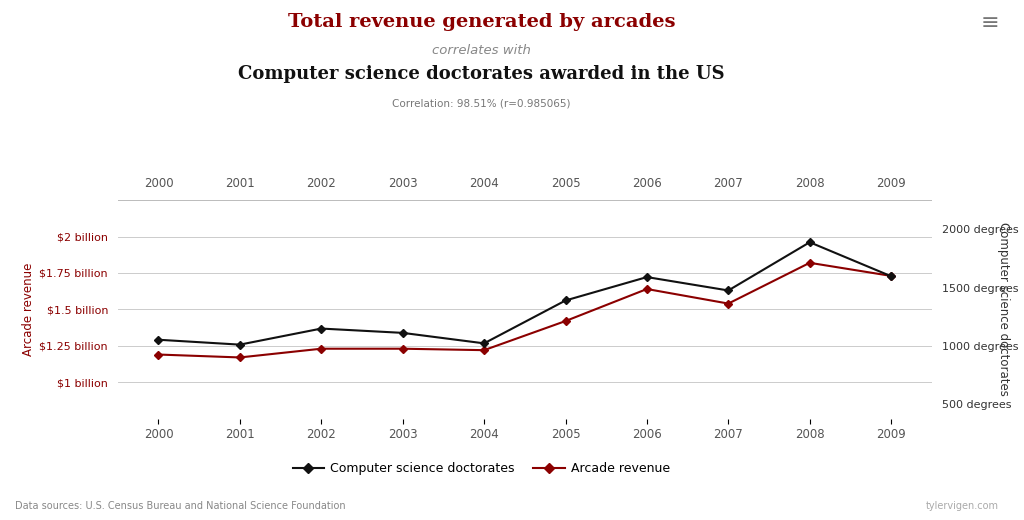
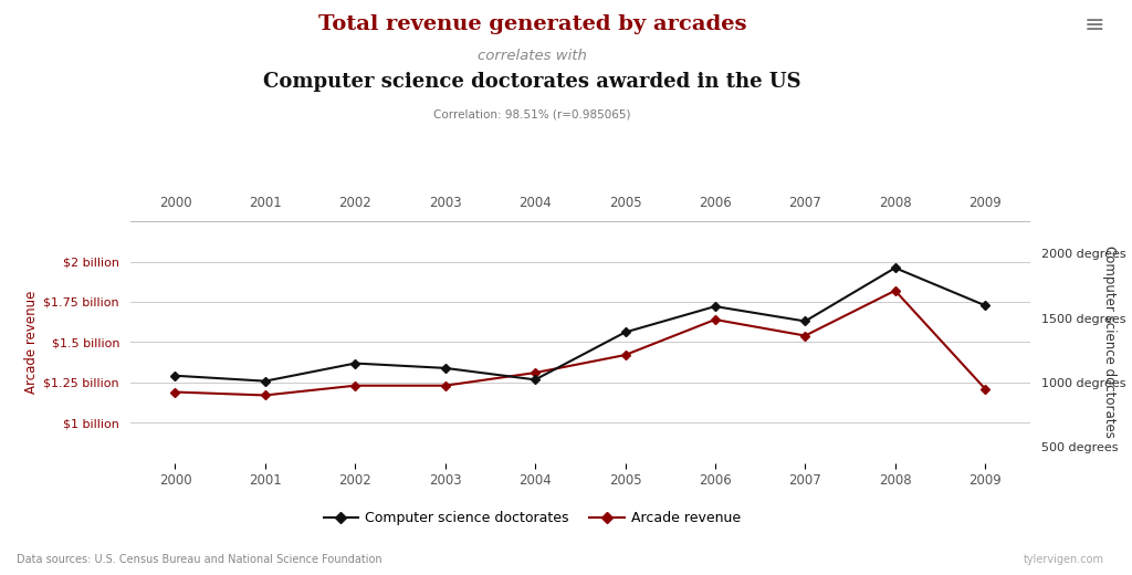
Arcade revenue/2004: $1.22 billion -> $1.31 billion
Arcade revenue/2009: $1.73 billion -> $1.21 billion
